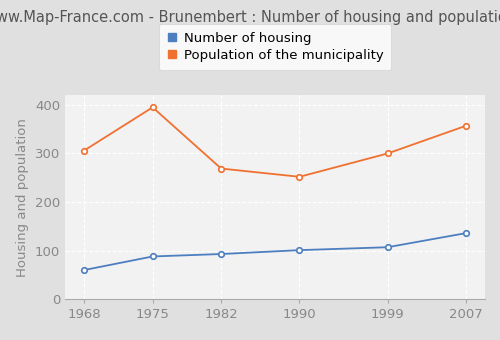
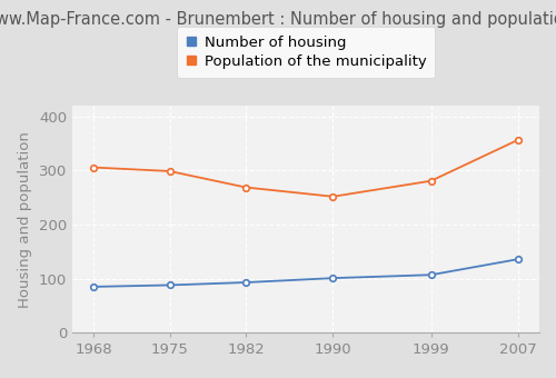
Number of housing/1968: 60 -> 85
Population of the municipality/1975: 395 -> 299
Population of the municipality/1999: 300 -> 281
